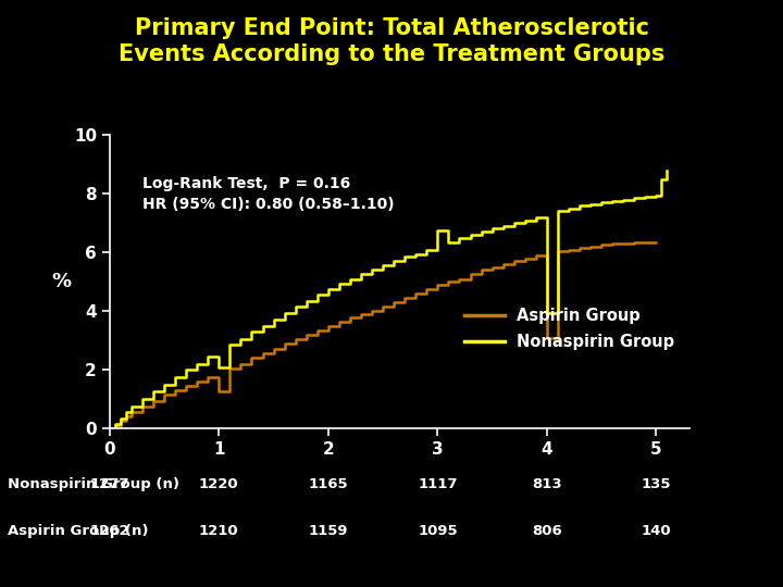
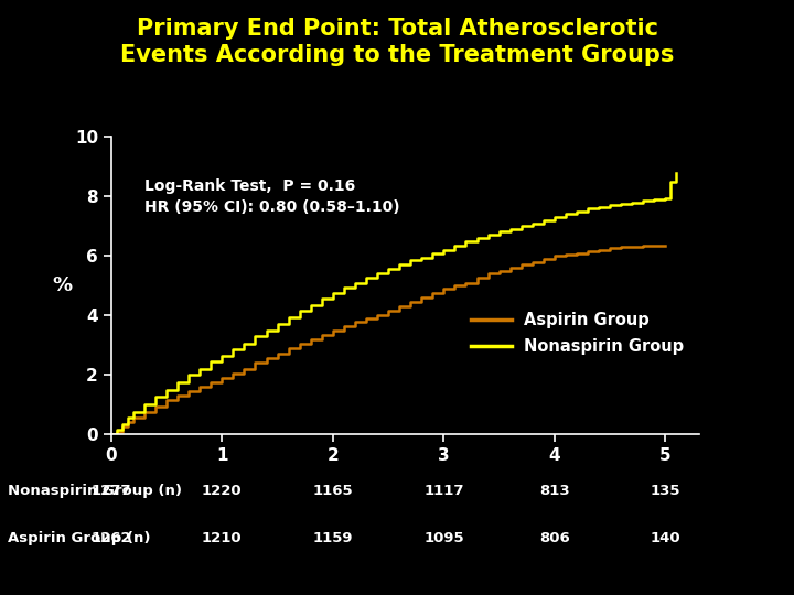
Aspirin Group/1: 1.25 -> 1.90
Nonaspirin Group/1: 2.10 -> 2.65
Nonaspirin Group/3: 6.75 -> 6.20
Aspirin Group/4: 3.10 -> 6.00
Nonaspirin Group/4: 3.95 -> 7.30
